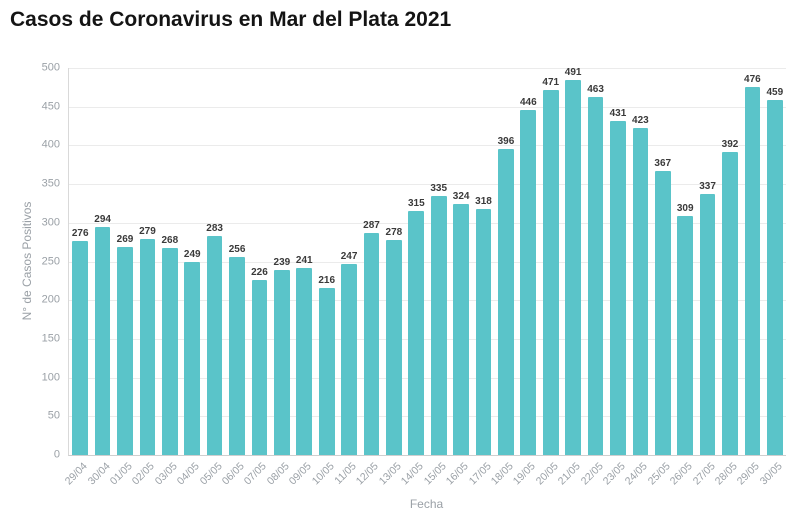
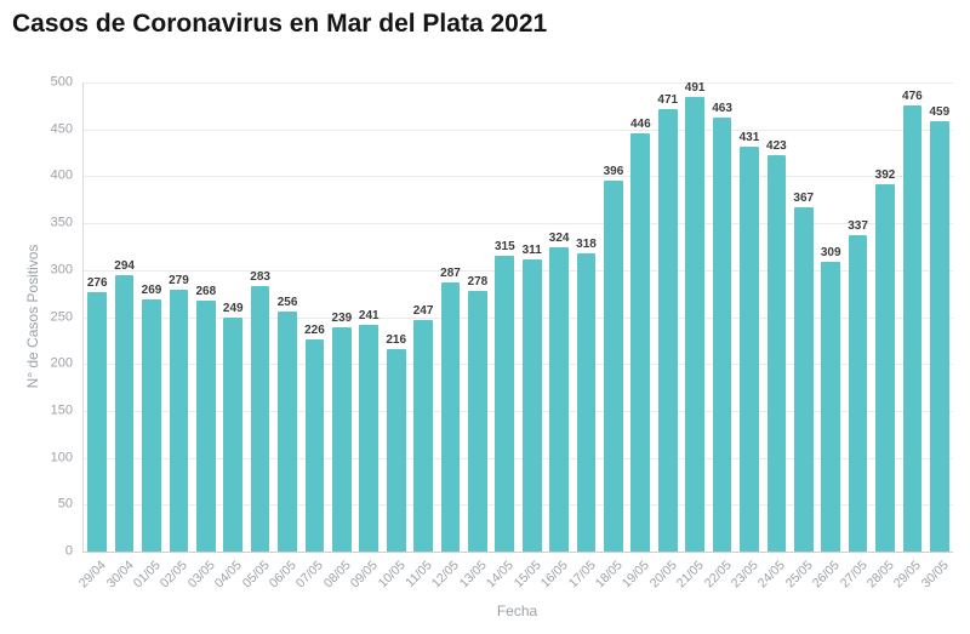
15/05: 335 -> 311
